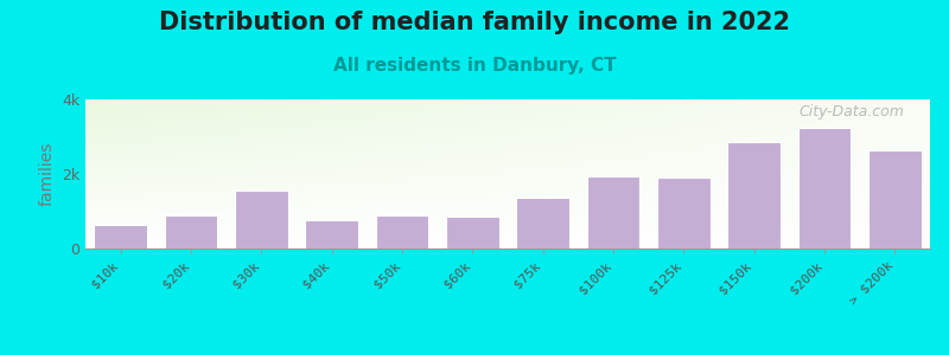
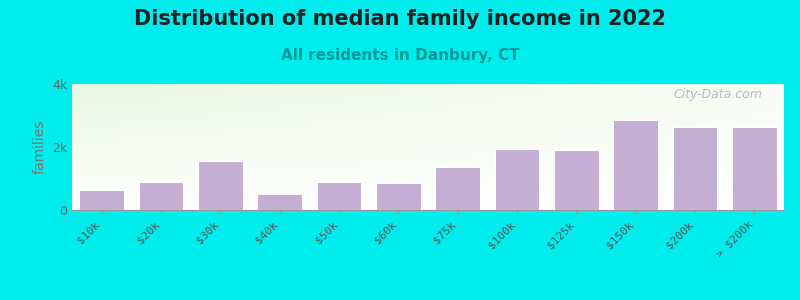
$40k: 0.75k -> 0.50k
$200k: 3.25k -> 2.65k
